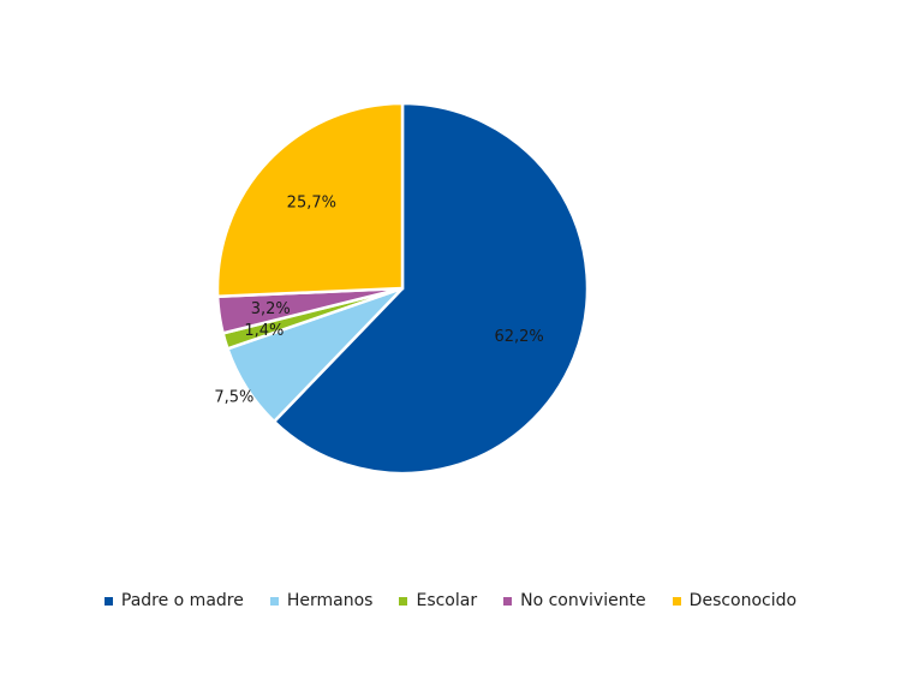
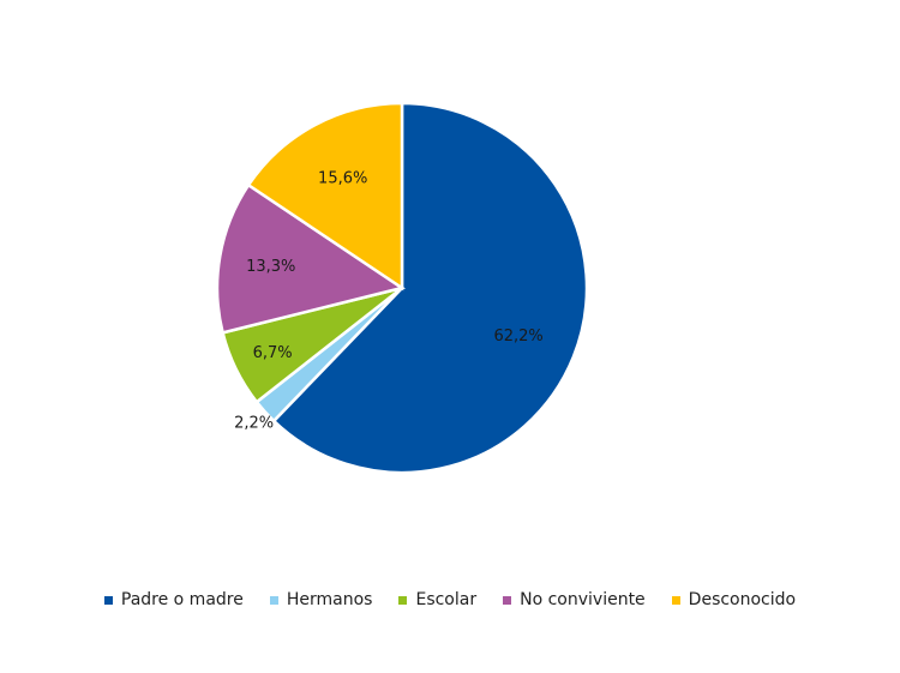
Hermanos: 7,5% -> 2,2%
Escolar: 1,4% -> 6,7%
No conviviente: 3,2% -> 13,3%
Desconocido: 25,7% -> 15,6%
